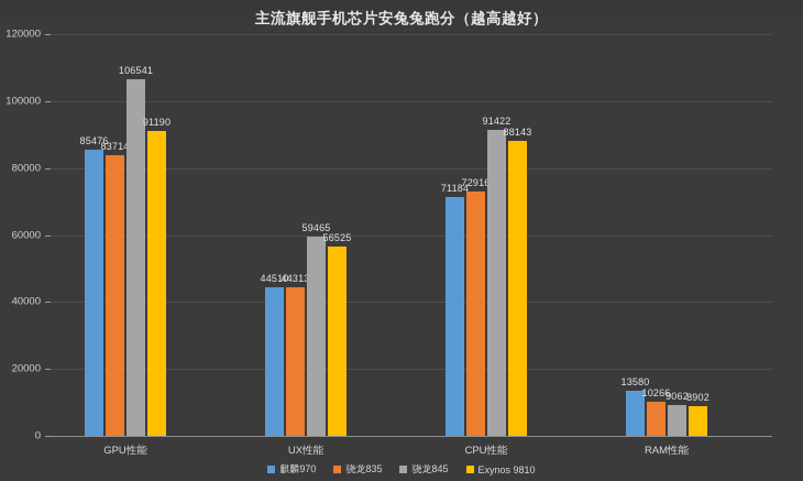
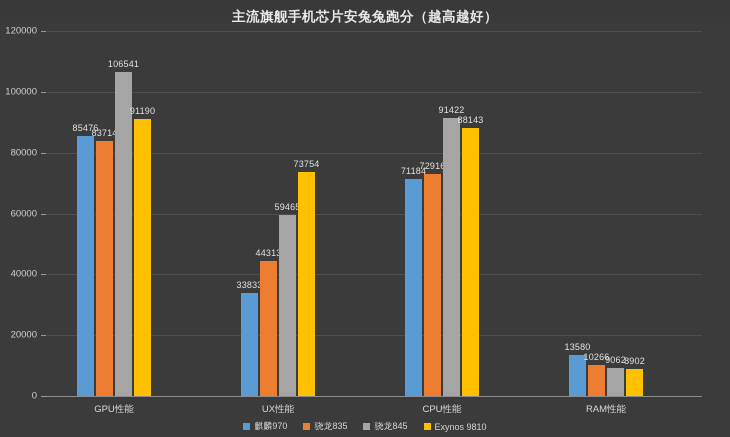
麒麟970/UX性能: 44510 -> 33833
Exynos 9810/UX性能: 56525 -> 73754
